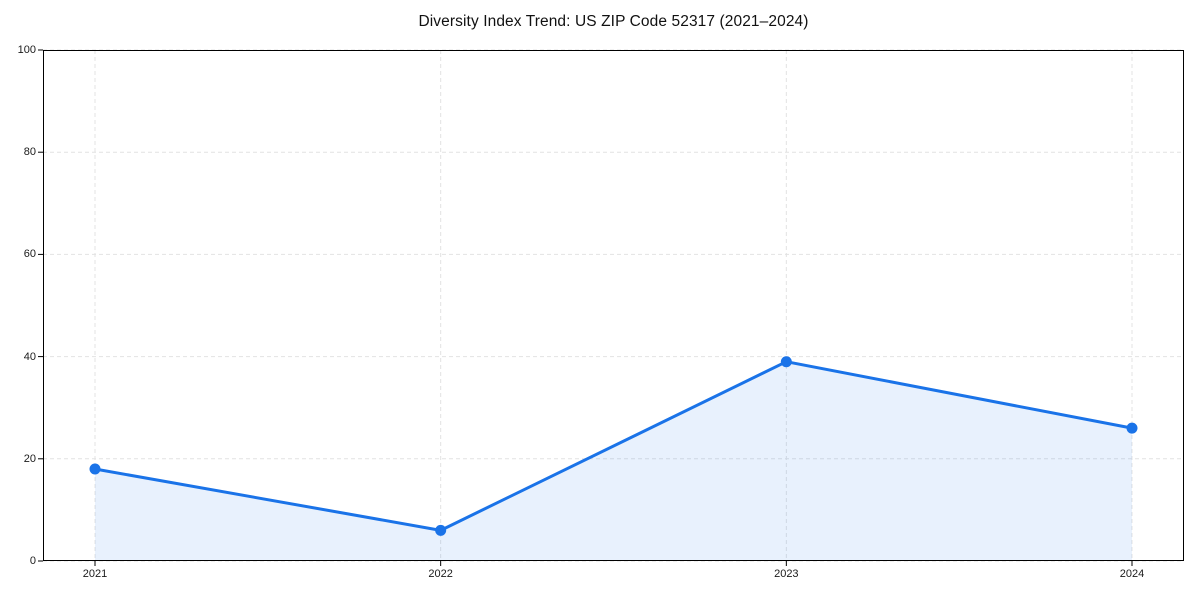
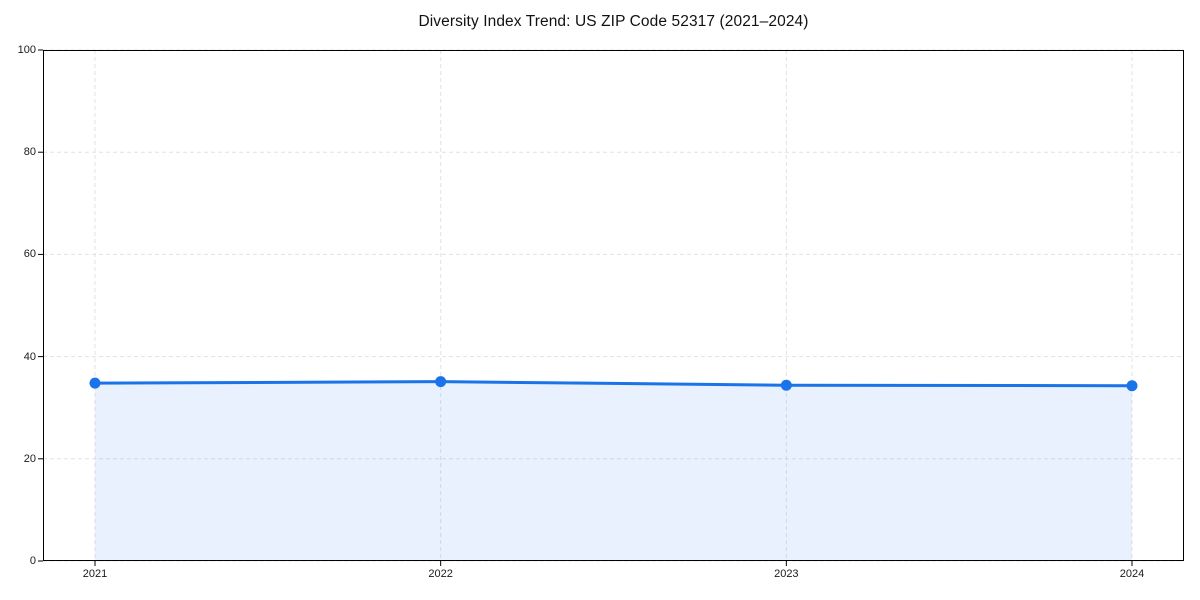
2021: 18 -> 35
2022: 6 -> 35
2023: 39 -> 34
2024: 26 -> 34
